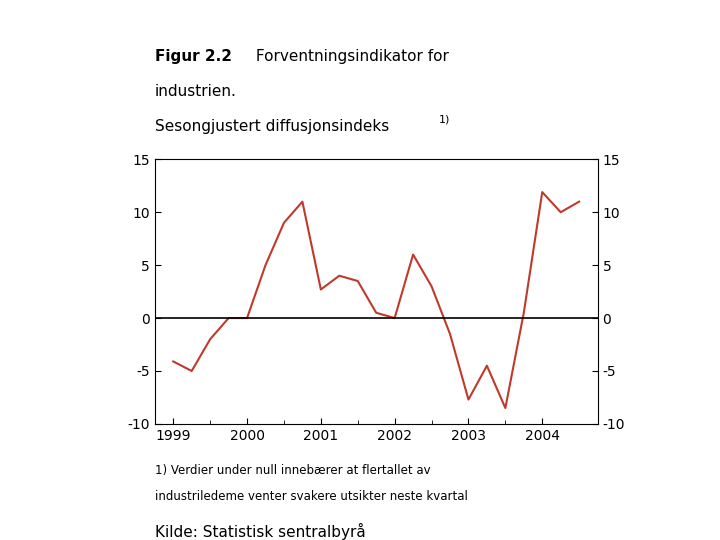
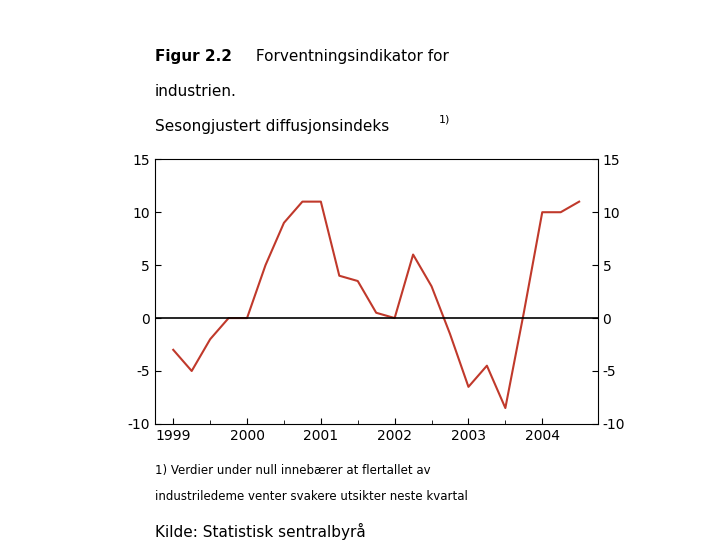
1999: -4.1 -> -3.0
2001: 2.7 -> 11.0
2003: -7.7 -> -6.5
2004: 11.9 -> 10.0
